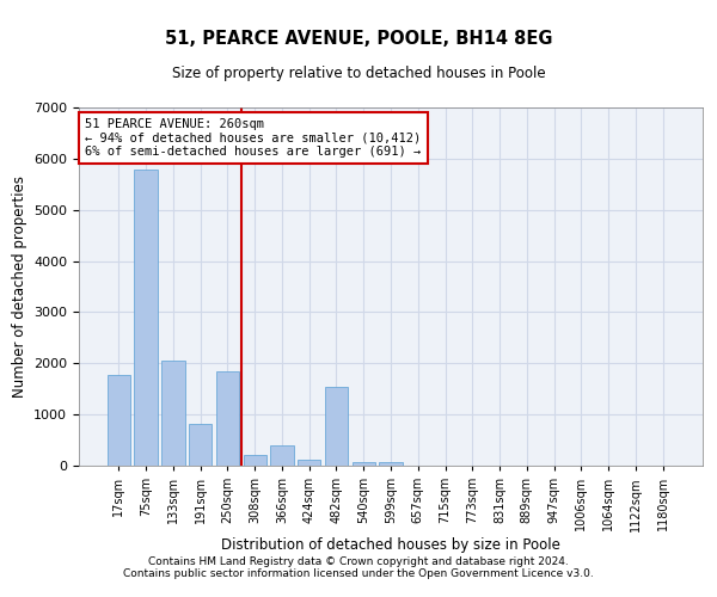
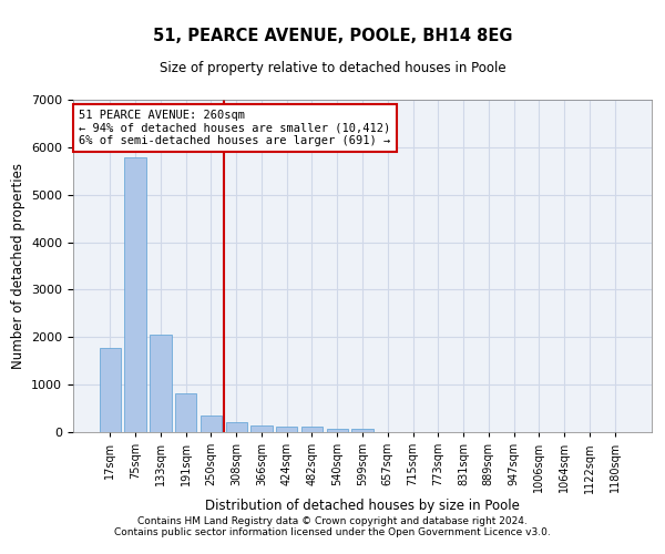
250sqm: 1850 -> 340
366sqm: 400 -> 130
482sqm: 1550 -> 110
